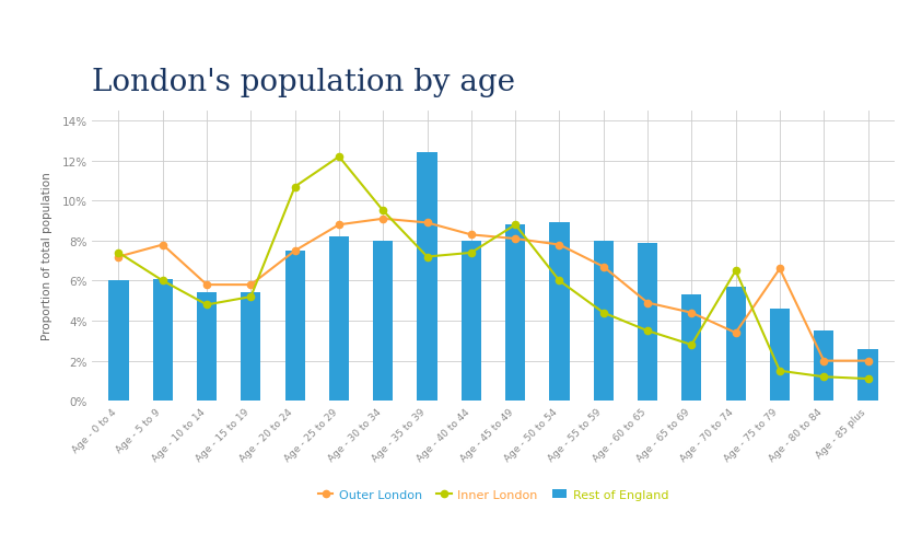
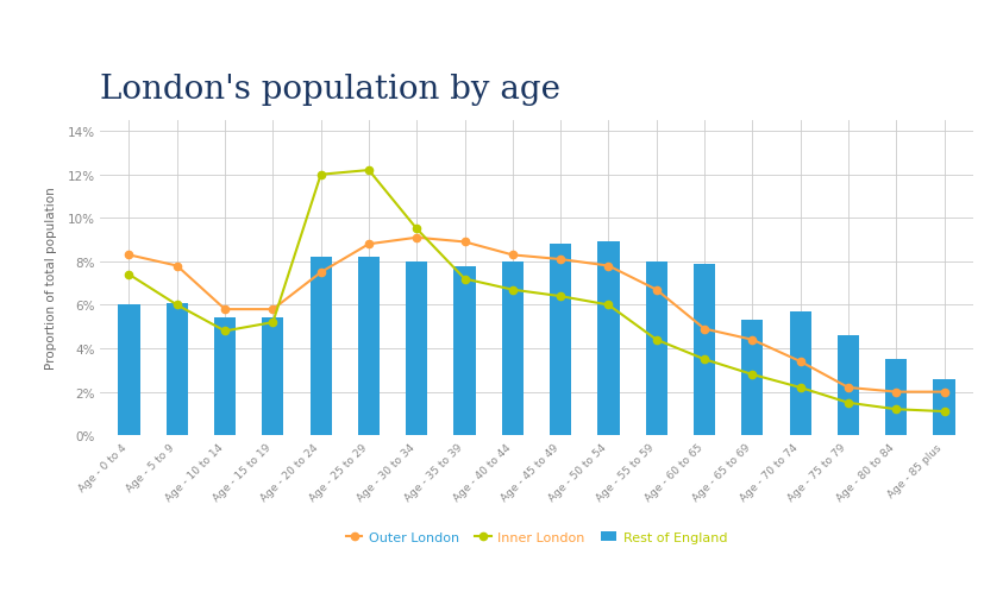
Outer London/Age - 0 to 4: 7.2% -> 8.3%
Rest of England/Age - 20 to 24: 7.5% -> 8.2%
Inner London/Age - 20 to 24: 10.7% -> 12.0%
Rest of England/Age - 35 to 39: 12.4% -> 7.8%
Inner London/Age - 40 to 44: 7.4% -> 6.7%
Inner London/Age - 45 to 49: 8.8% -> 6.4%
Inner London/Age - 70 to 74: 6.5% -> 2.2%
Outer London/Age - 75 to 79: 6.6% -> 2.2%
